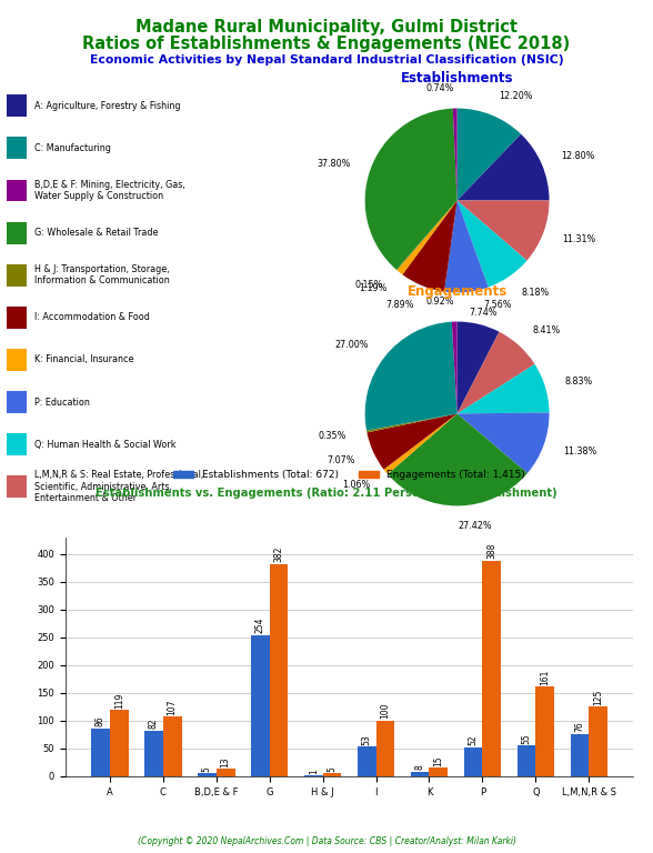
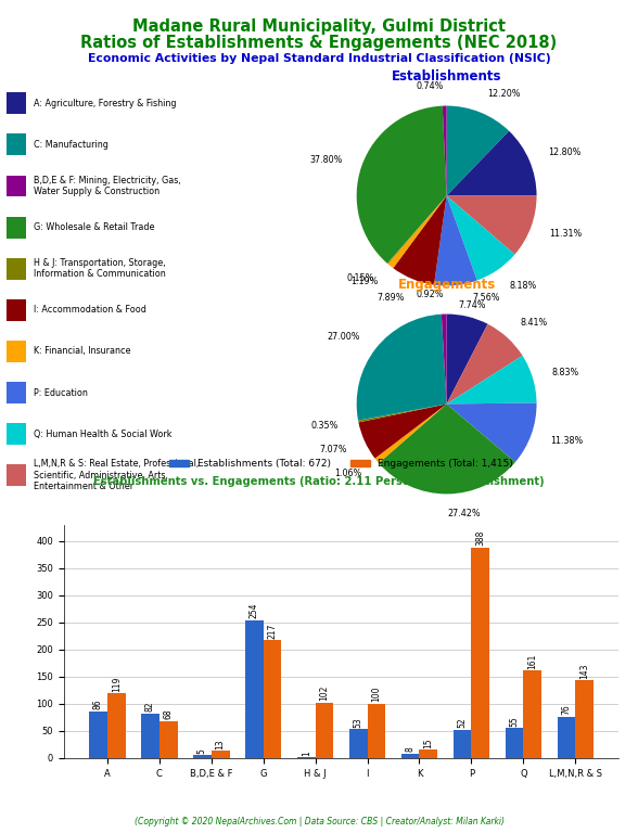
Engagements (Total: 1,415)/C: 107 -> 68
Engagements (Total: 1,415)/G: 382 -> 217
Engagements (Total: 1,415)/H & J: 5 -> 102
Engagements (Total: 1,415)/L,M,N,R & S: 125 -> 143
